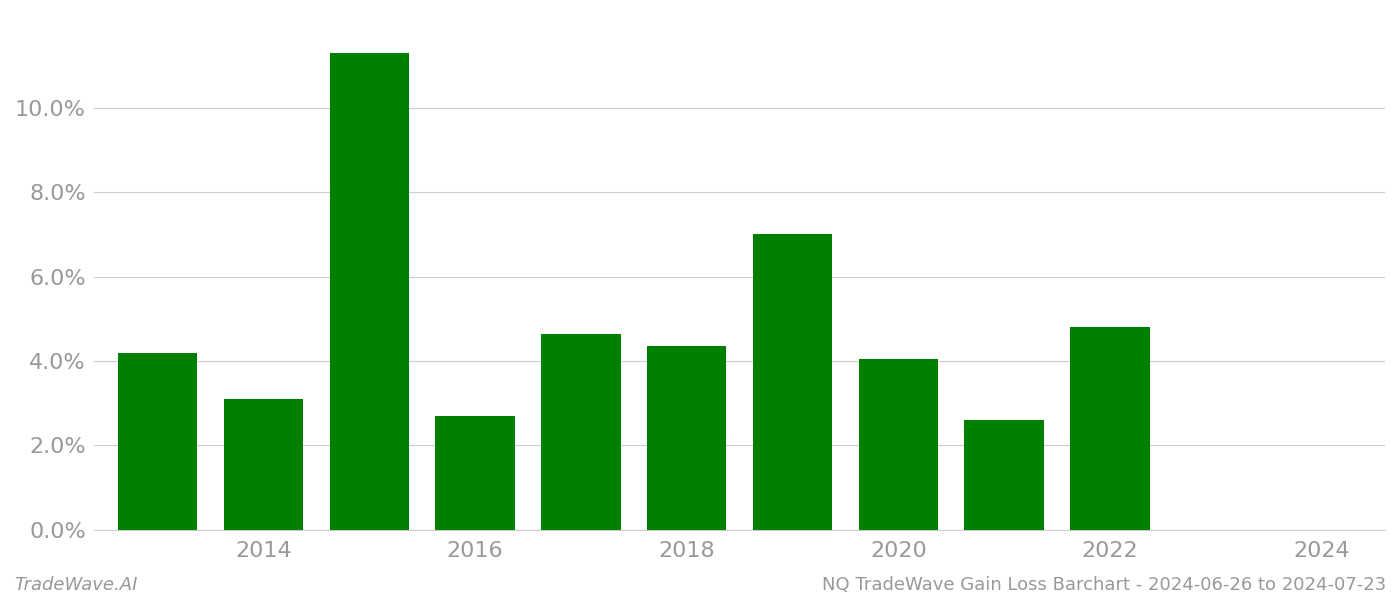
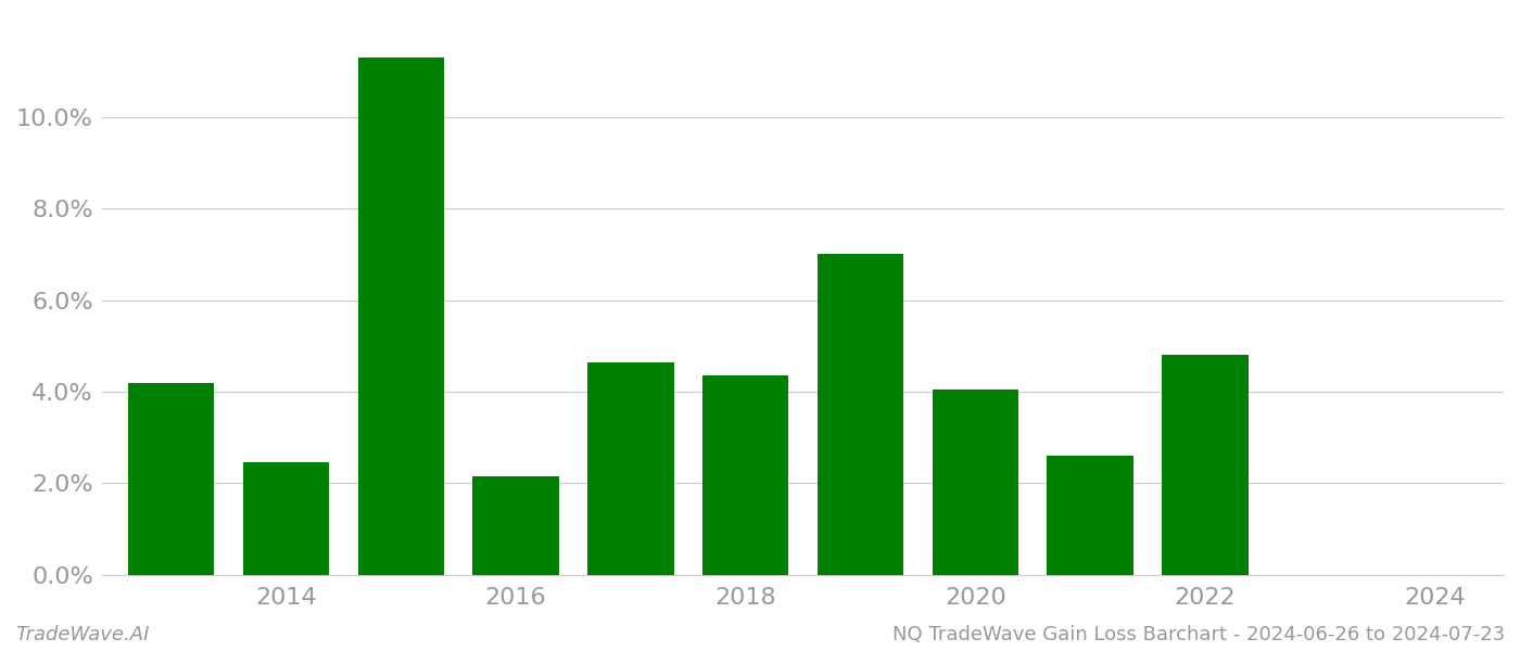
2014: 3.10% -> 2.45%
2016: 2.70% -> 2.15%
